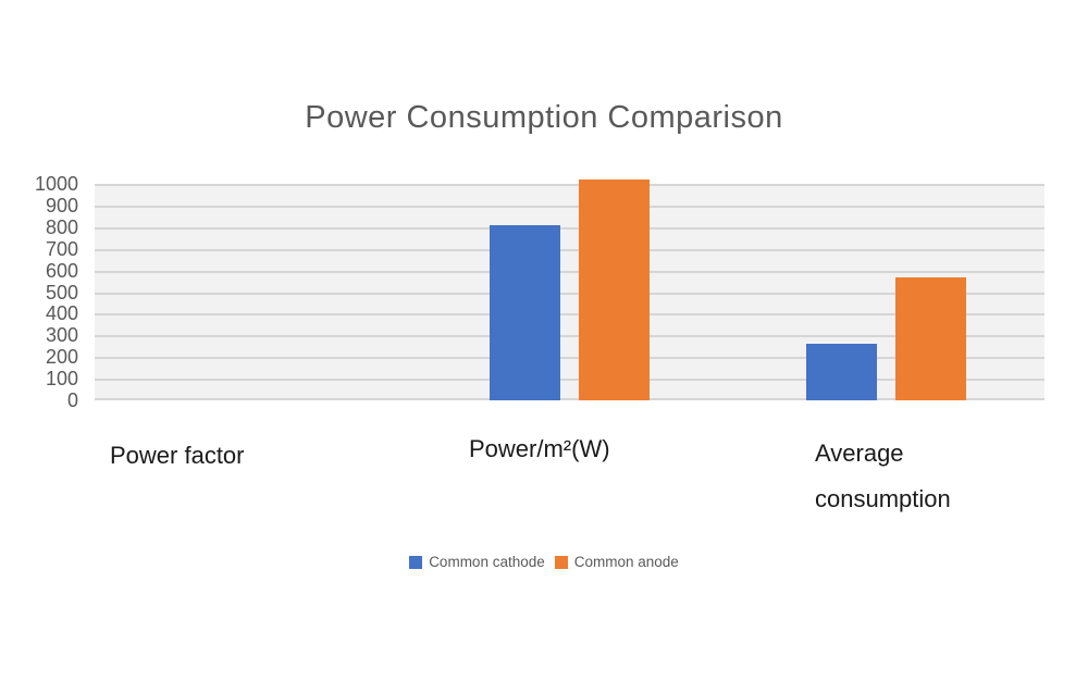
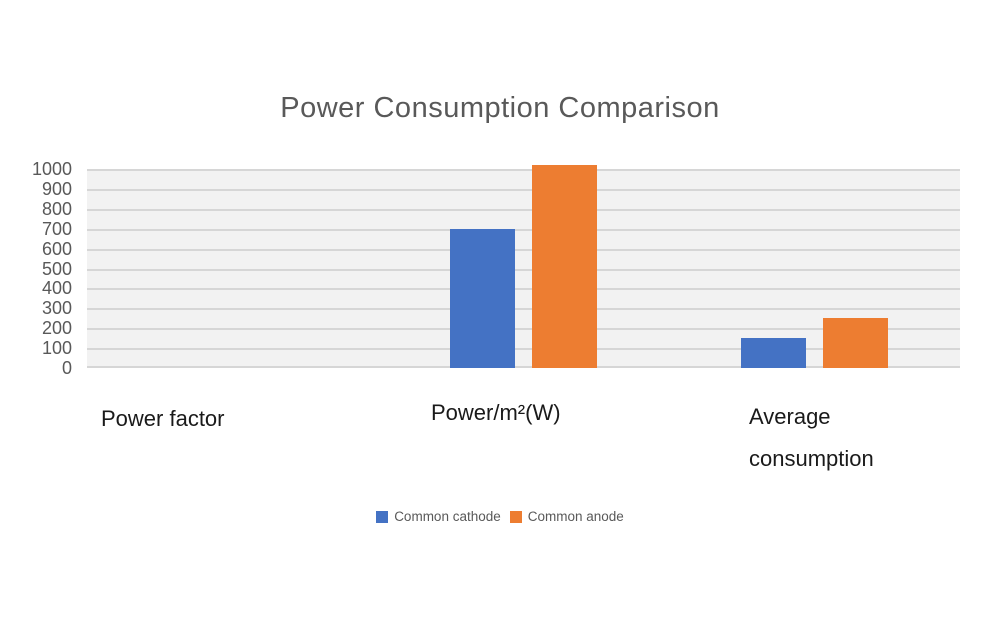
Common cathode/Power/m²(W): 810 -> 700
Common cathode/Average consumption: 260 -> 150
Common anode/Average consumption: 570 -> 250
